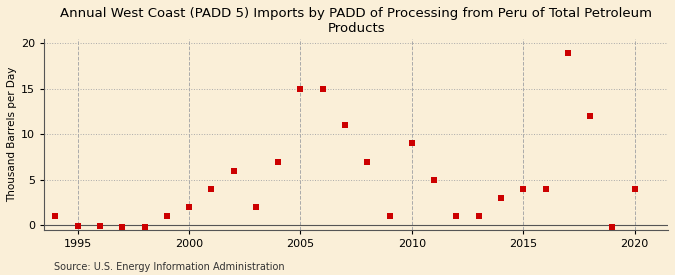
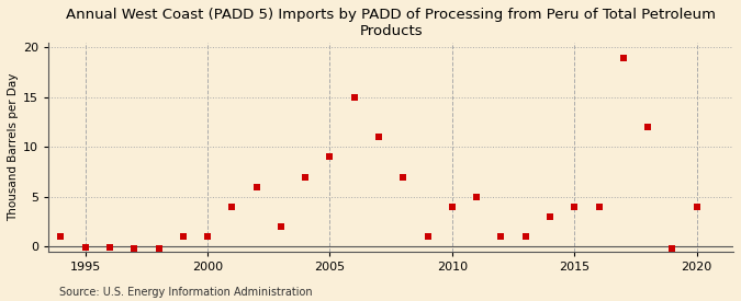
2000: 2.0 -> 1.0
2005: 15.0 -> 9.0
2010: 9.0 -> 4.0
